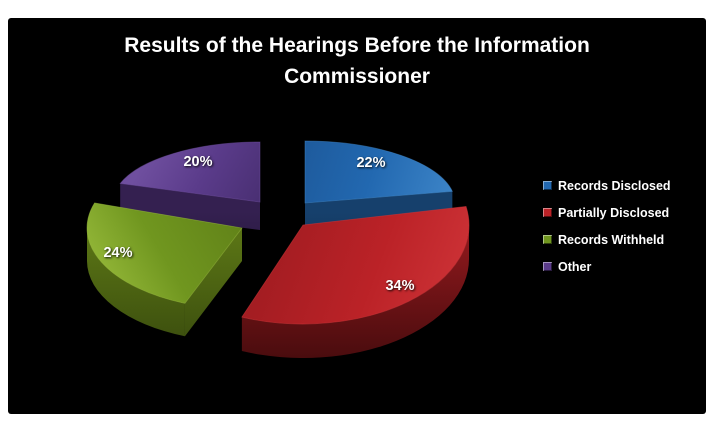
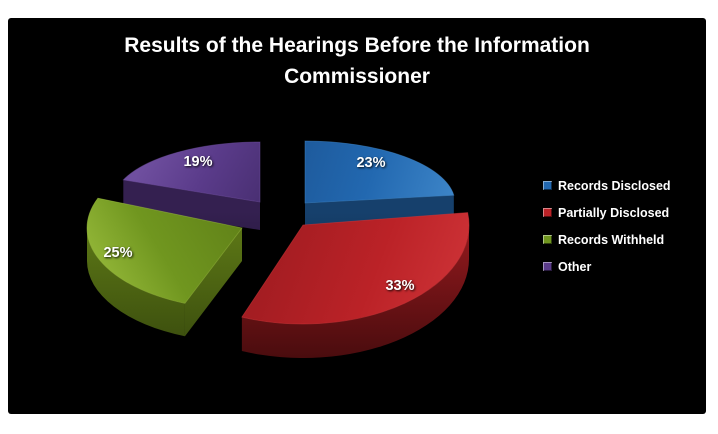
Records Disclosed: 22% -> 23%
Partially Disclosed: 34% -> 33%
Records Withheld: 24% -> 25%
Other: 20% -> 19%
